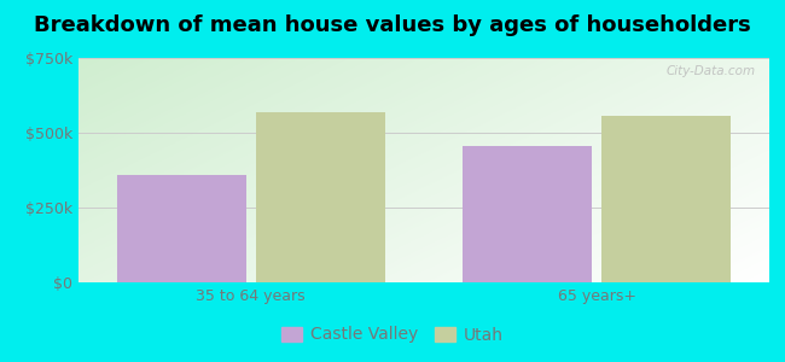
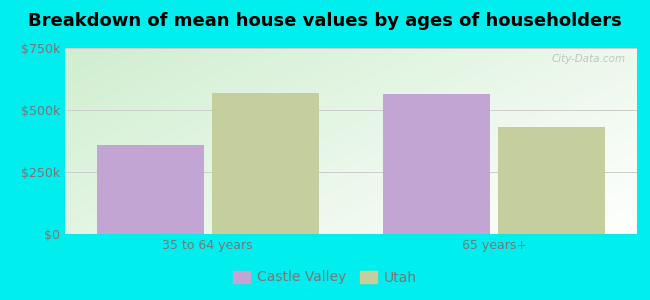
Castle Valley/65 years+: $455k -> $565k
Utah/65 years+: $555k -> $430k
